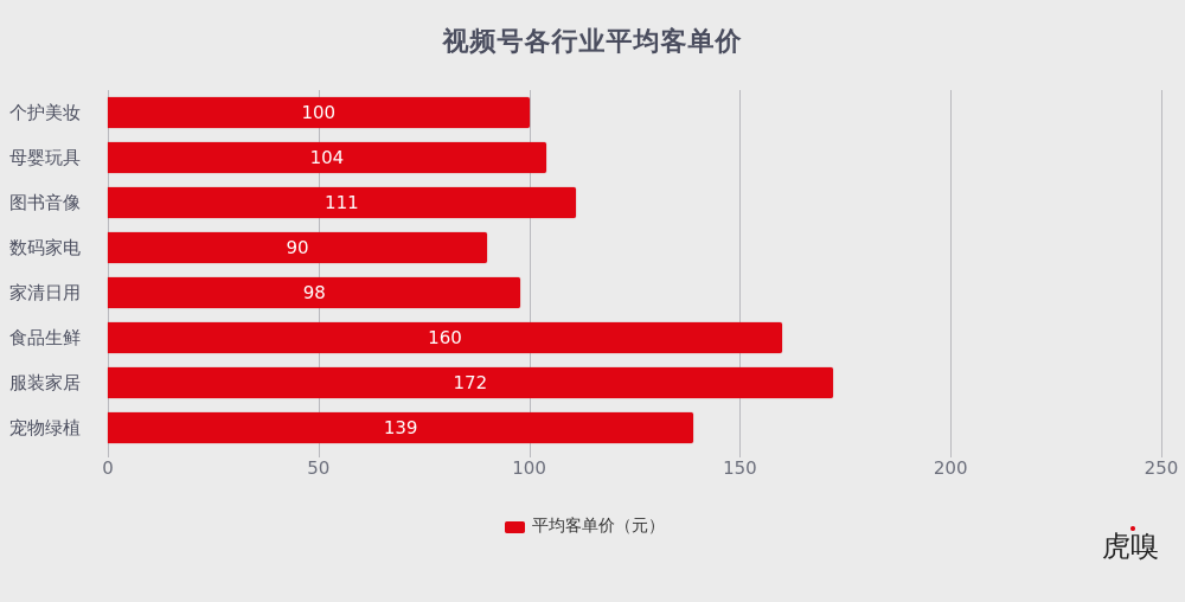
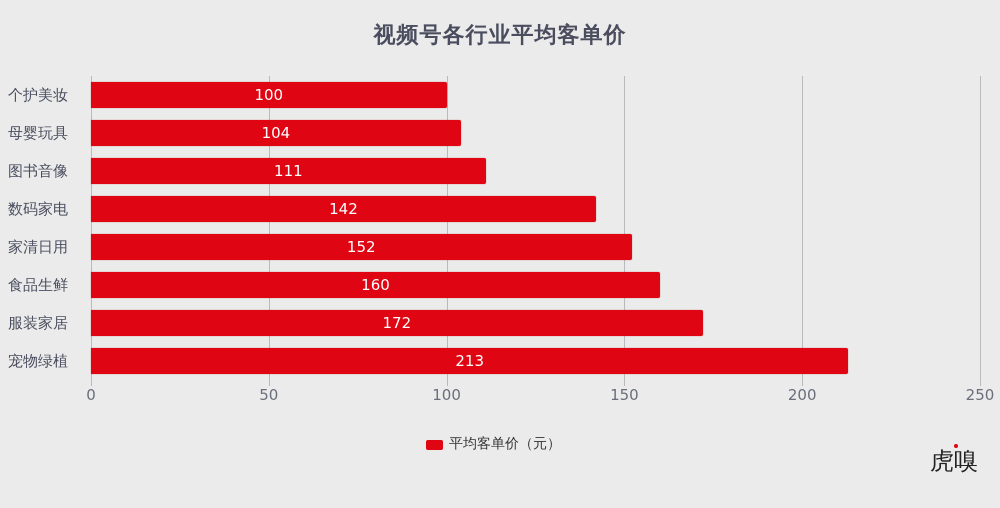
数码家电: 90 -> 142
家清日用: 98 -> 152
宠物绿植: 139 -> 213
